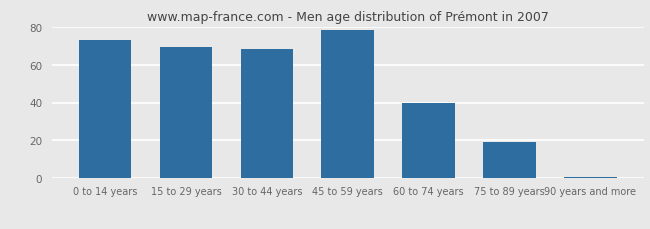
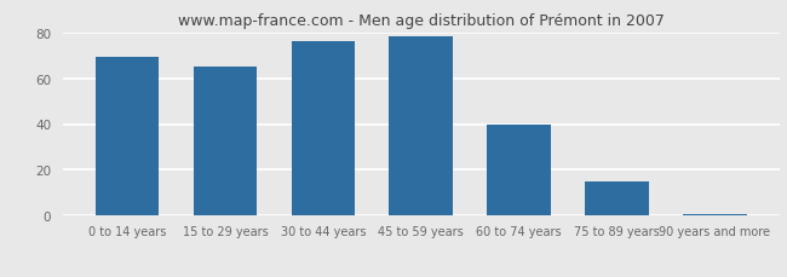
0 to 14 years: 73 -> 69
15 to 29 years: 69 -> 65
30 to 44 years: 68 -> 76
75 to 89 years: 19 -> 15
